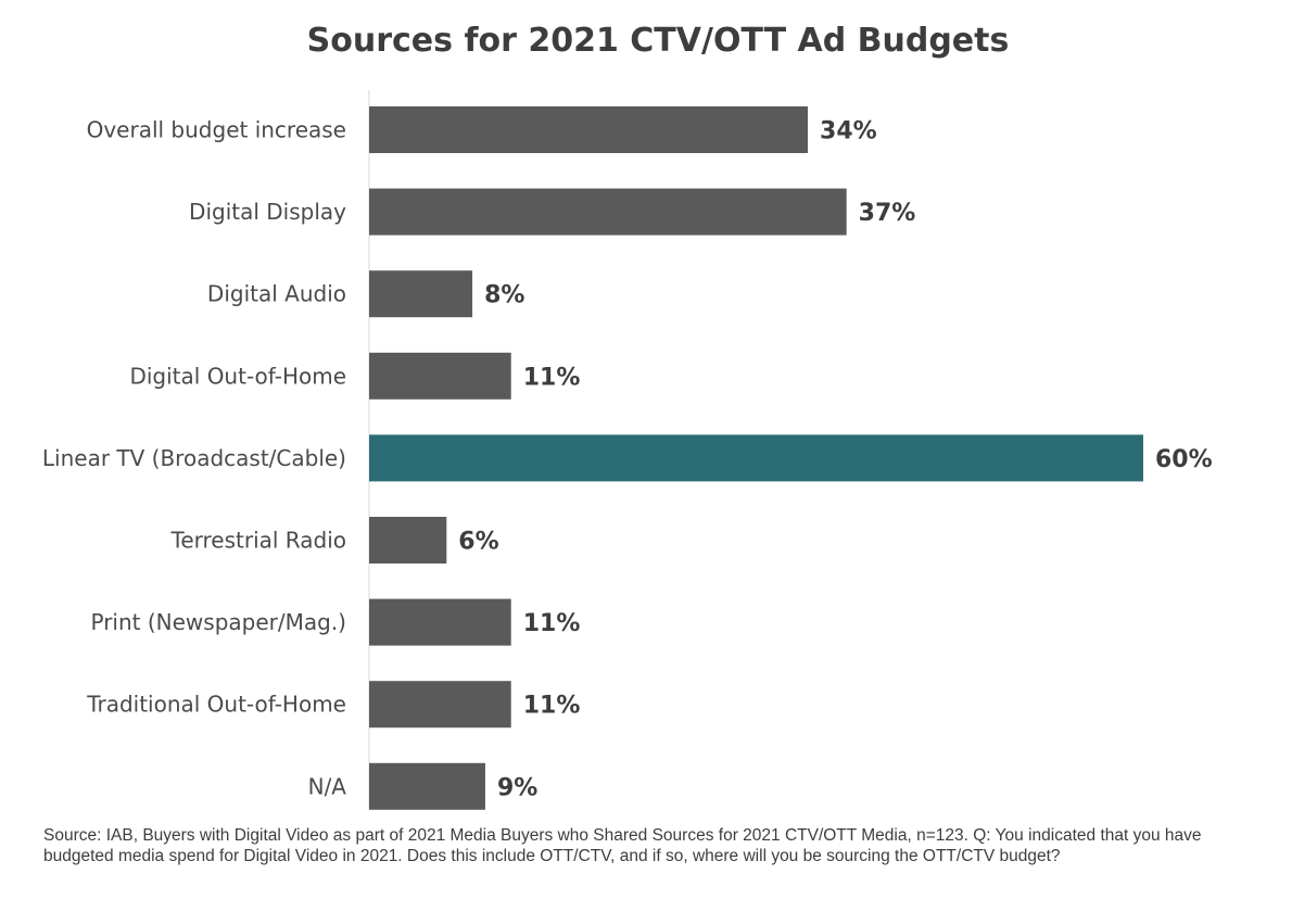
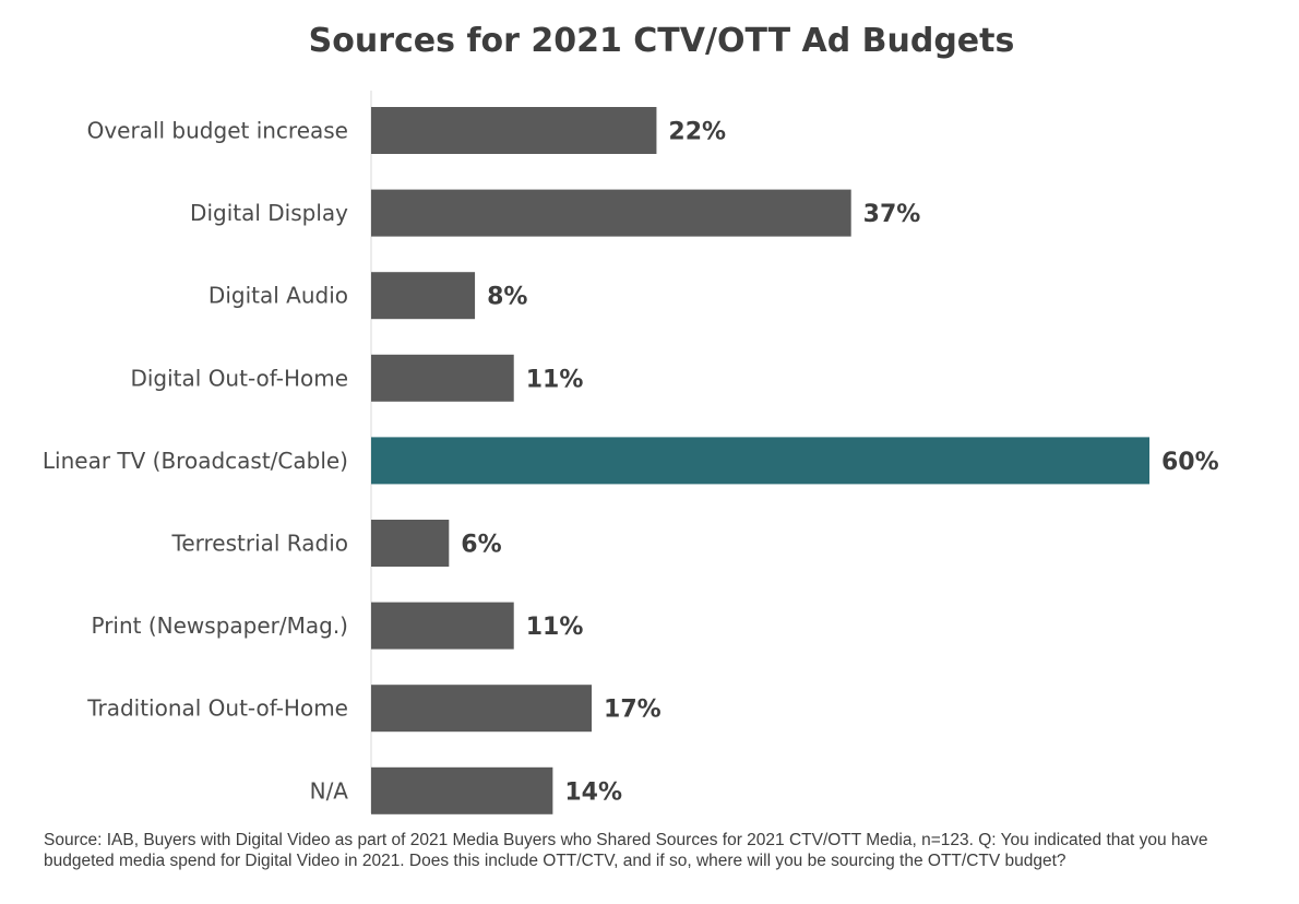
Overall budget increase: 34% -> 22%
Traditional Out-of-Home: 11% -> 17%
N/A: 9% -> 14%
